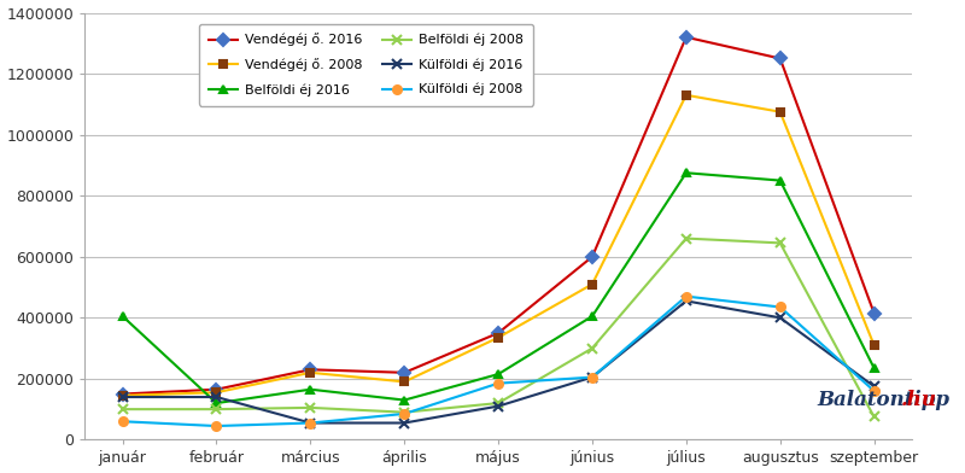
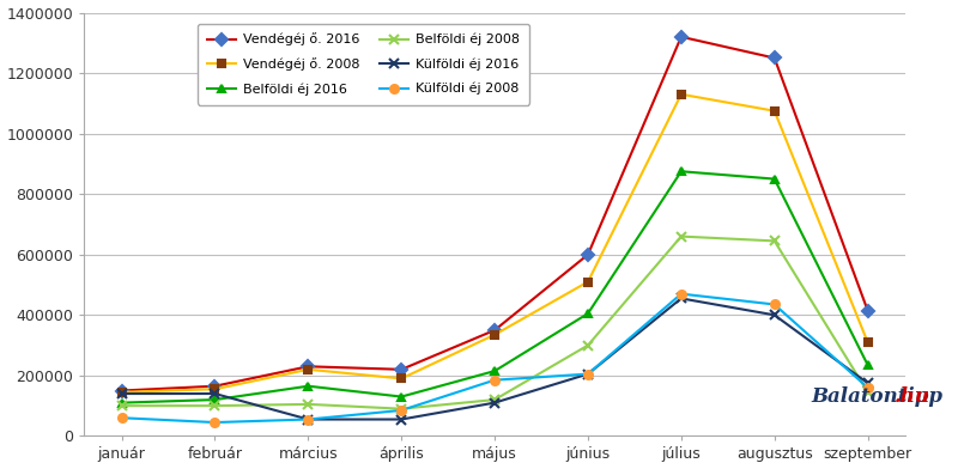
Belföldi éj 2016/január: 405000 -> 110000
Belföldi éj 2008/szeptember: 75000 -> 145000
